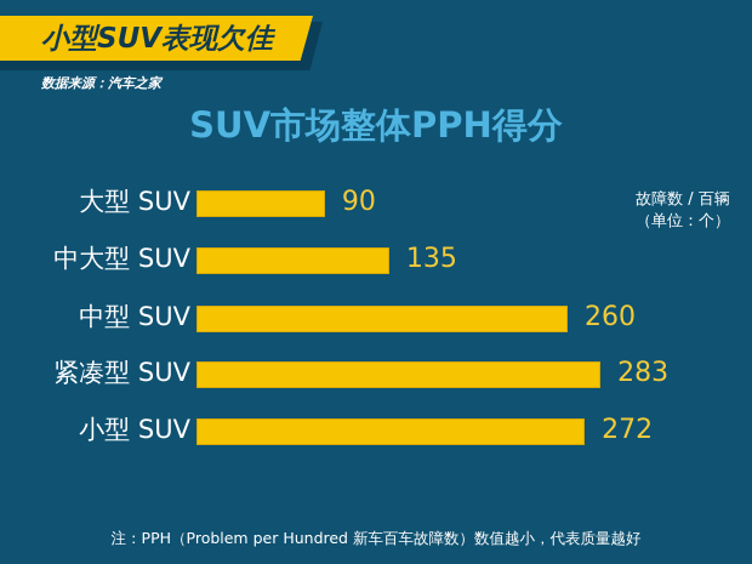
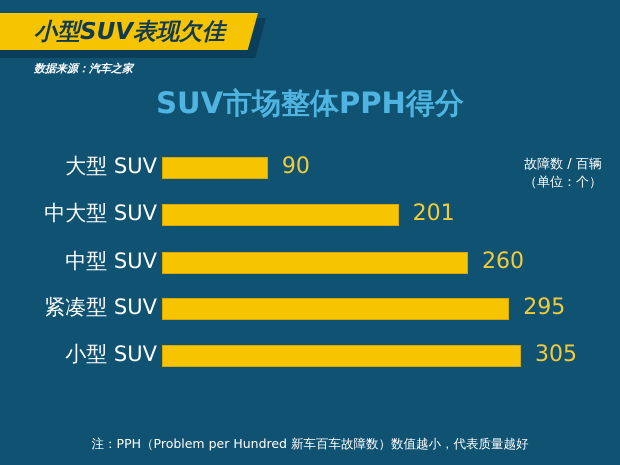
中大型 SUV: 135 -> 201
紧凑型 SUV: 283 -> 295
小型 SUV: 272 -> 305
